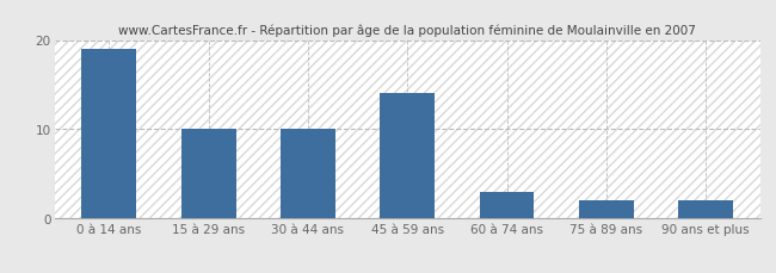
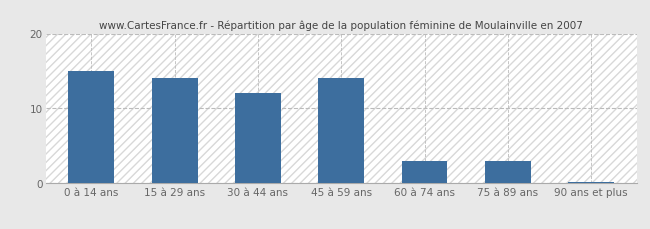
0 à 14 ans: 19.0 -> 15.0
15 à 29 ans: 10.0 -> 14.0
30 à 44 ans: 10.0 -> 12.0
75 à 89 ans: 2.0 -> 3.0
90 ans et plus: 2.0 -> 0.2
